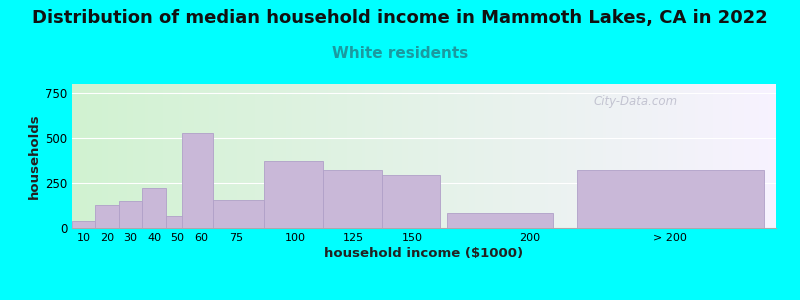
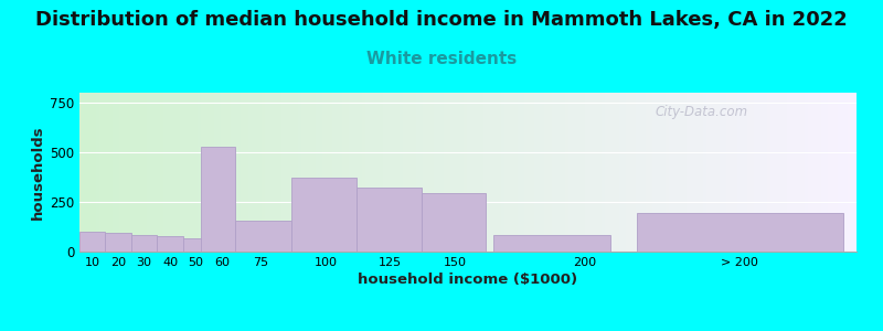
10: 40 -> 100
20: 130 -> 100
30: 150 -> 80
40: 220 -> 80
> 200: 320 -> 200
